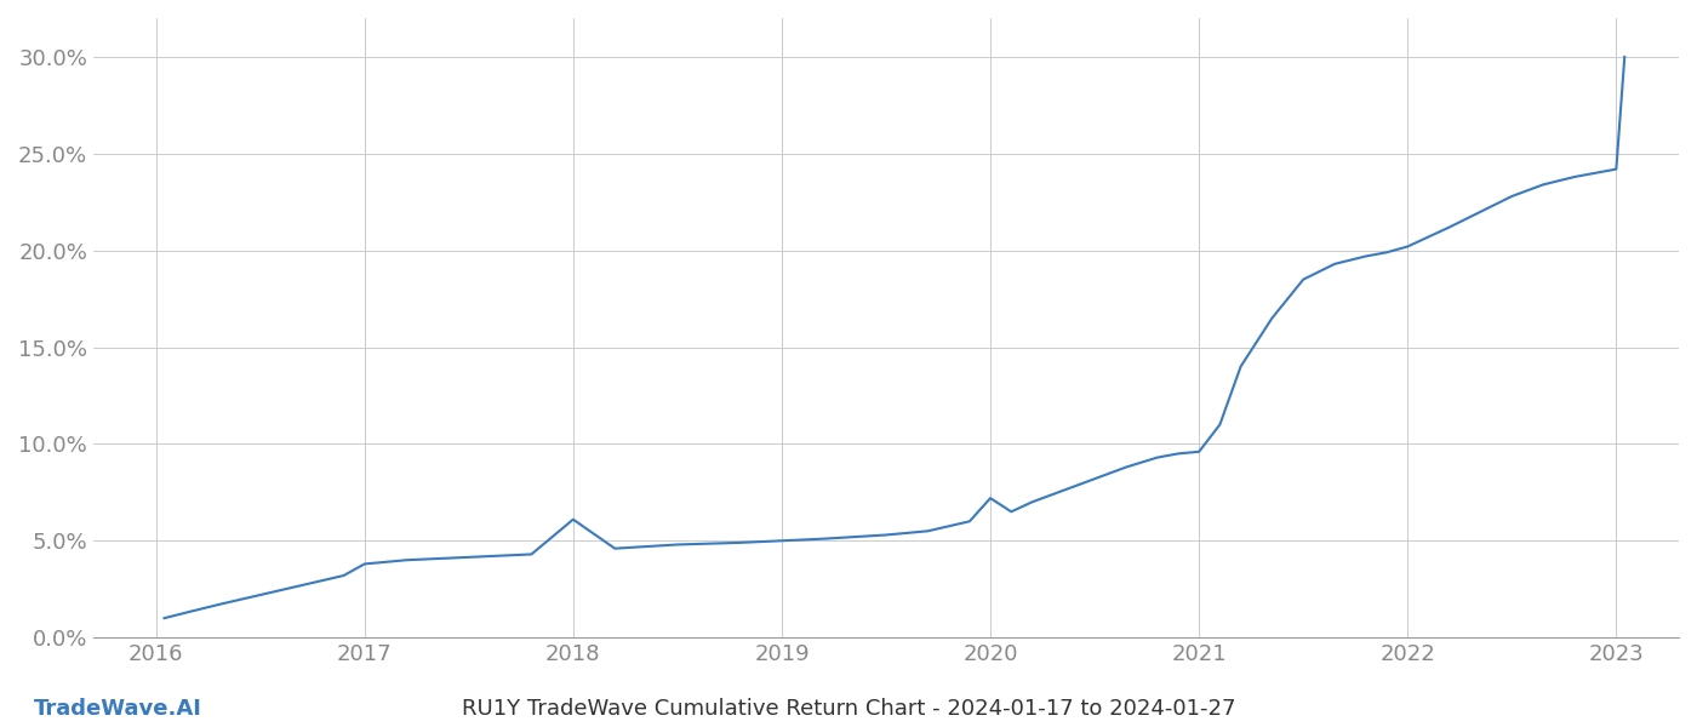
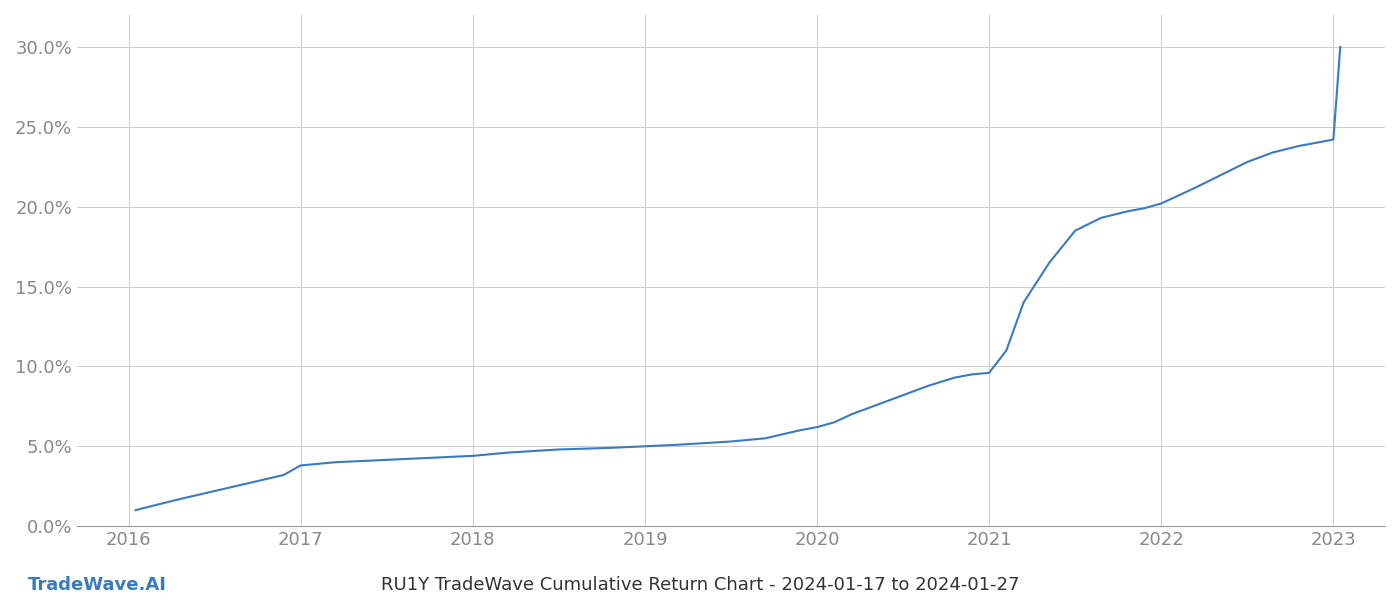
2018: 6.1% -> 4.4%
2020: 7.2% -> 6.2%
